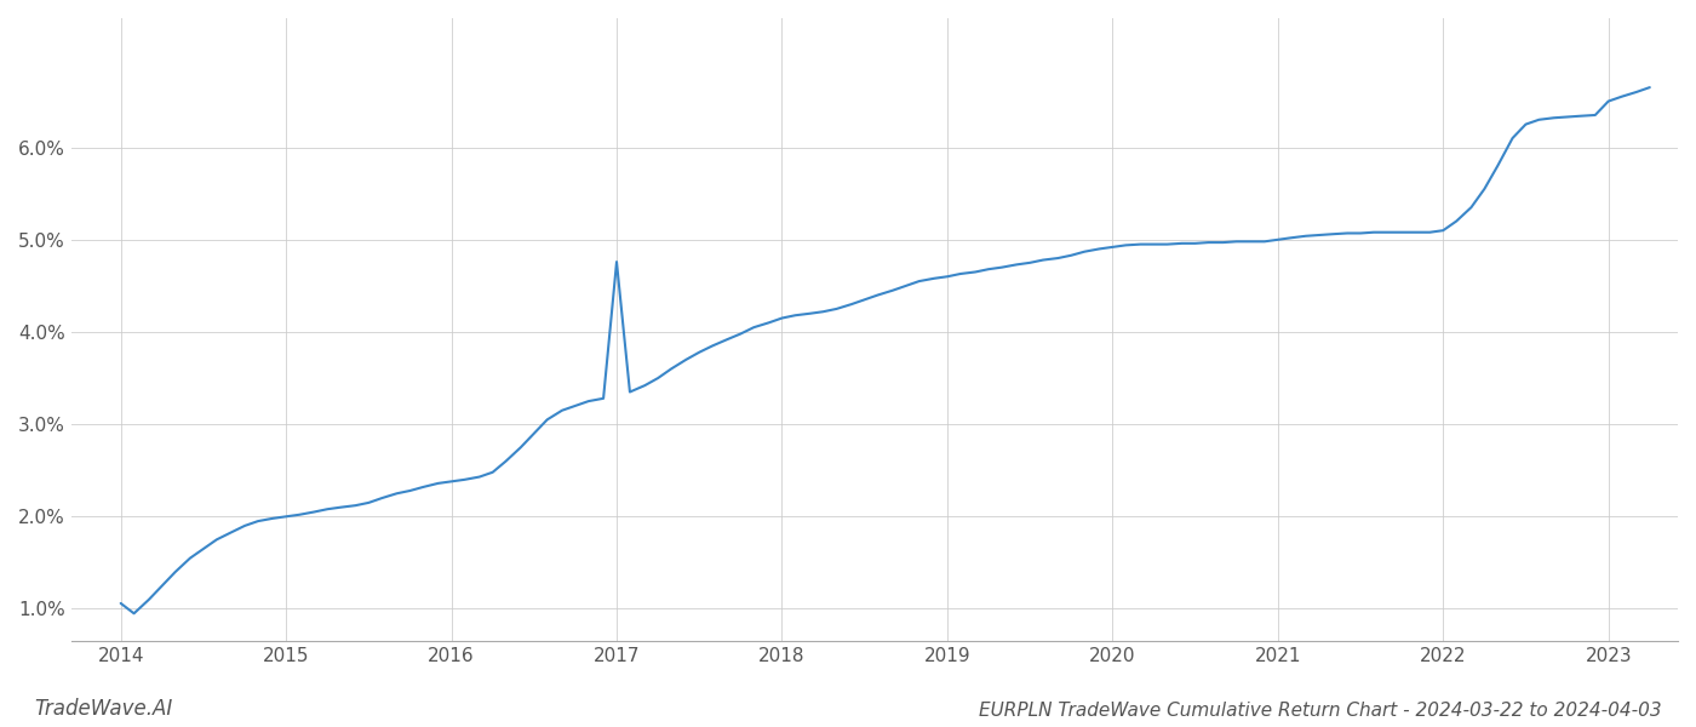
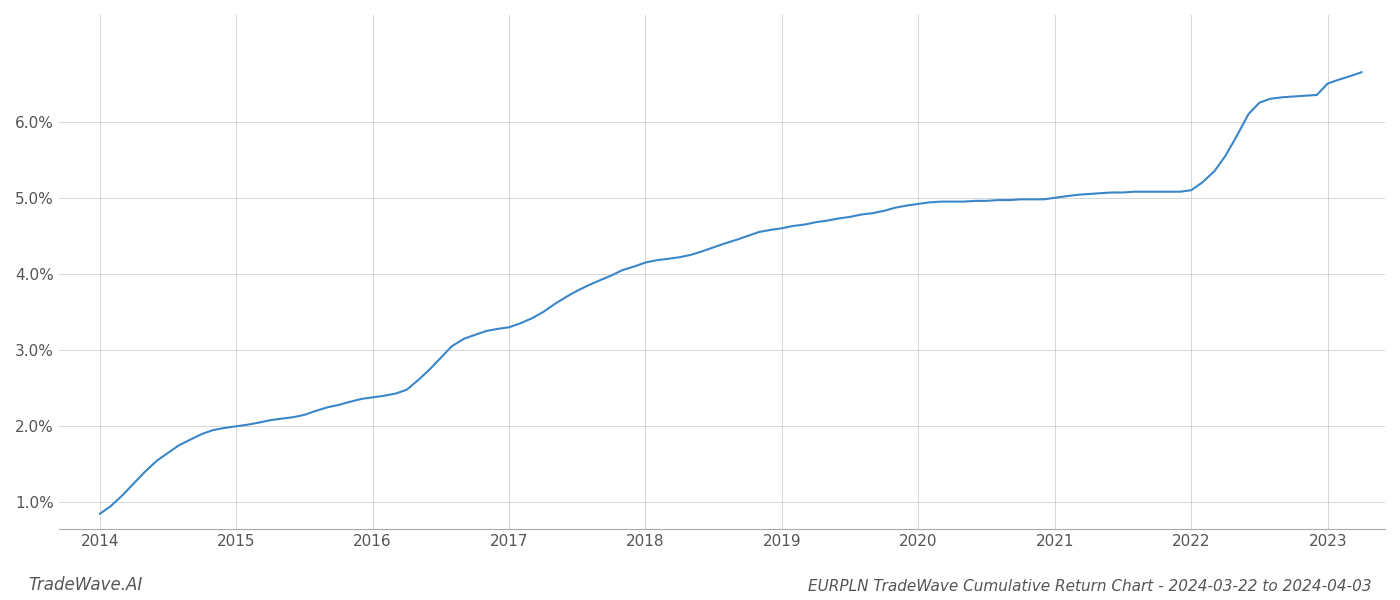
2014: 1.06% -> 0.85%
2017: 4.76% -> 3.30%
